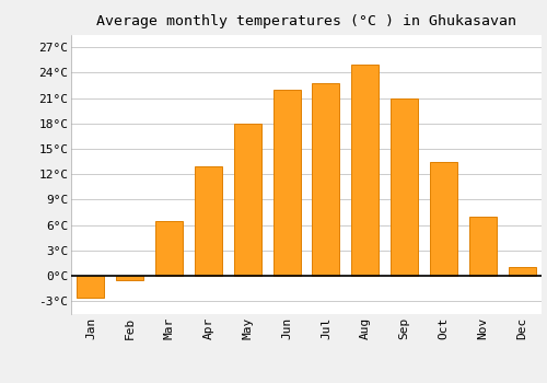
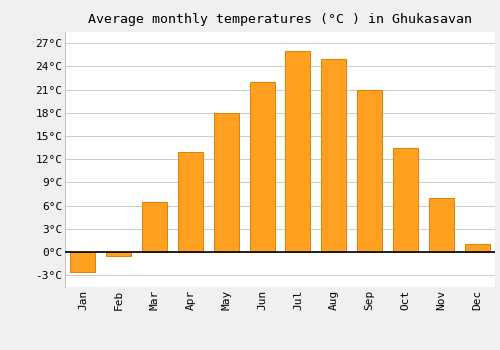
Jul: 22.8°C -> 26.0°C
